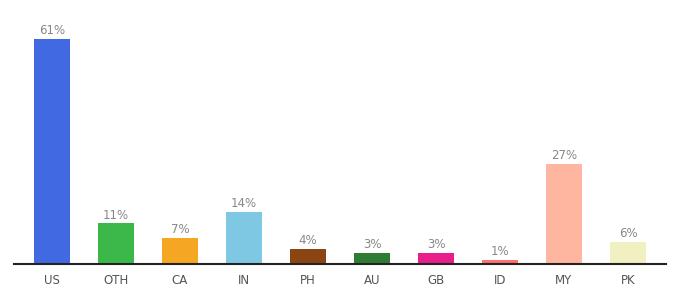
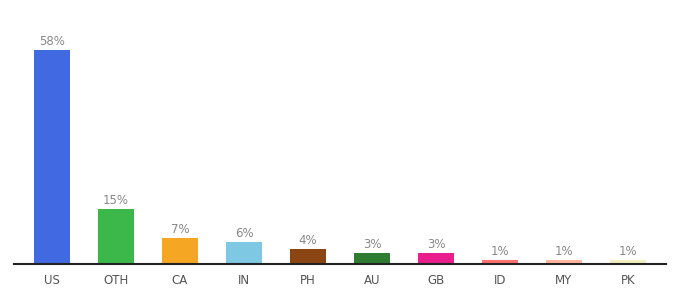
US: 61% -> 58%
OTH: 11% -> 15%
IN: 14% -> 6%
MY: 27% -> 1%
PK: 6% -> 1%
